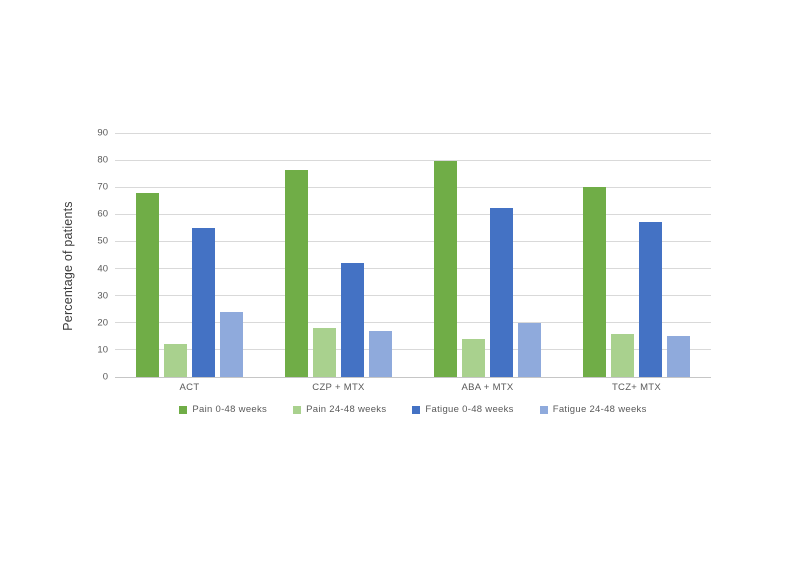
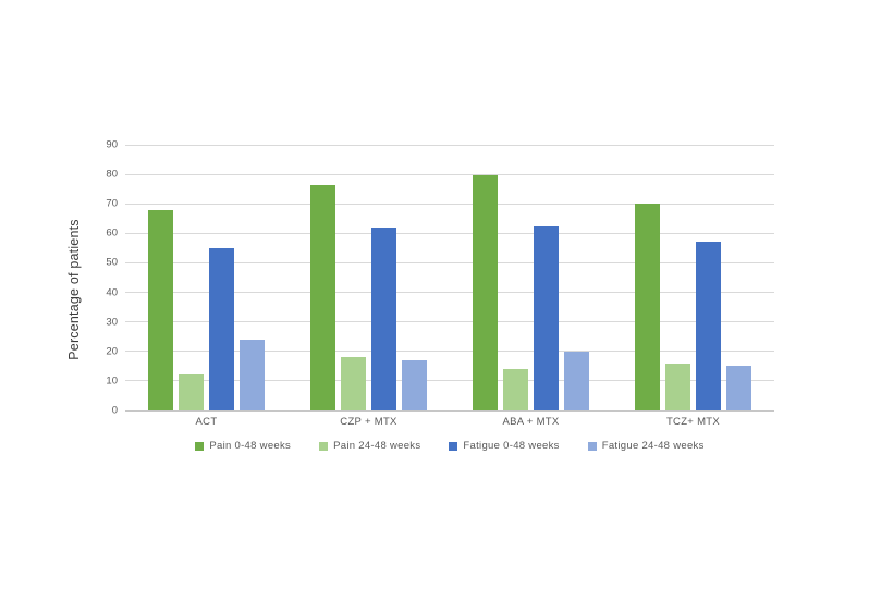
Fatigue 0-48 weeks/CZP + MTX: 42 -> 62
